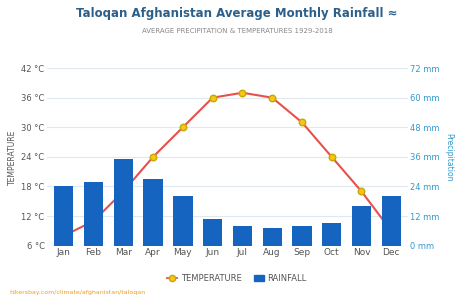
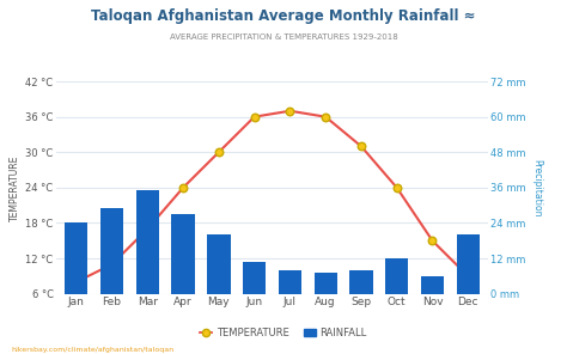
RAINFALL/Feb: 26 mm -> 29 mm
RAINFALL/Oct: 9 mm -> 12 mm
TEMPERATURE/Nov: 17 °C -> 15 °C
RAINFALL/Nov: 16 mm -> 6 mm
